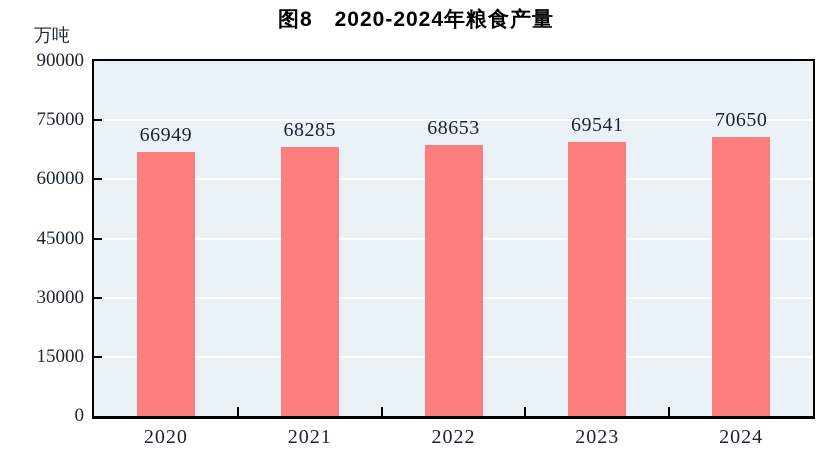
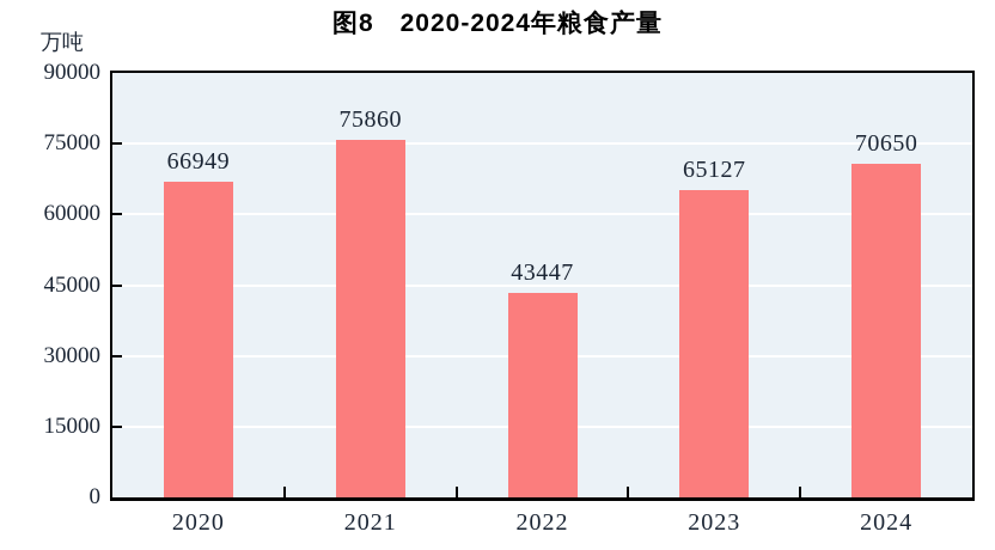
2021: 68285 -> 75860
2022: 68653 -> 43447
2023: 69541 -> 65127
